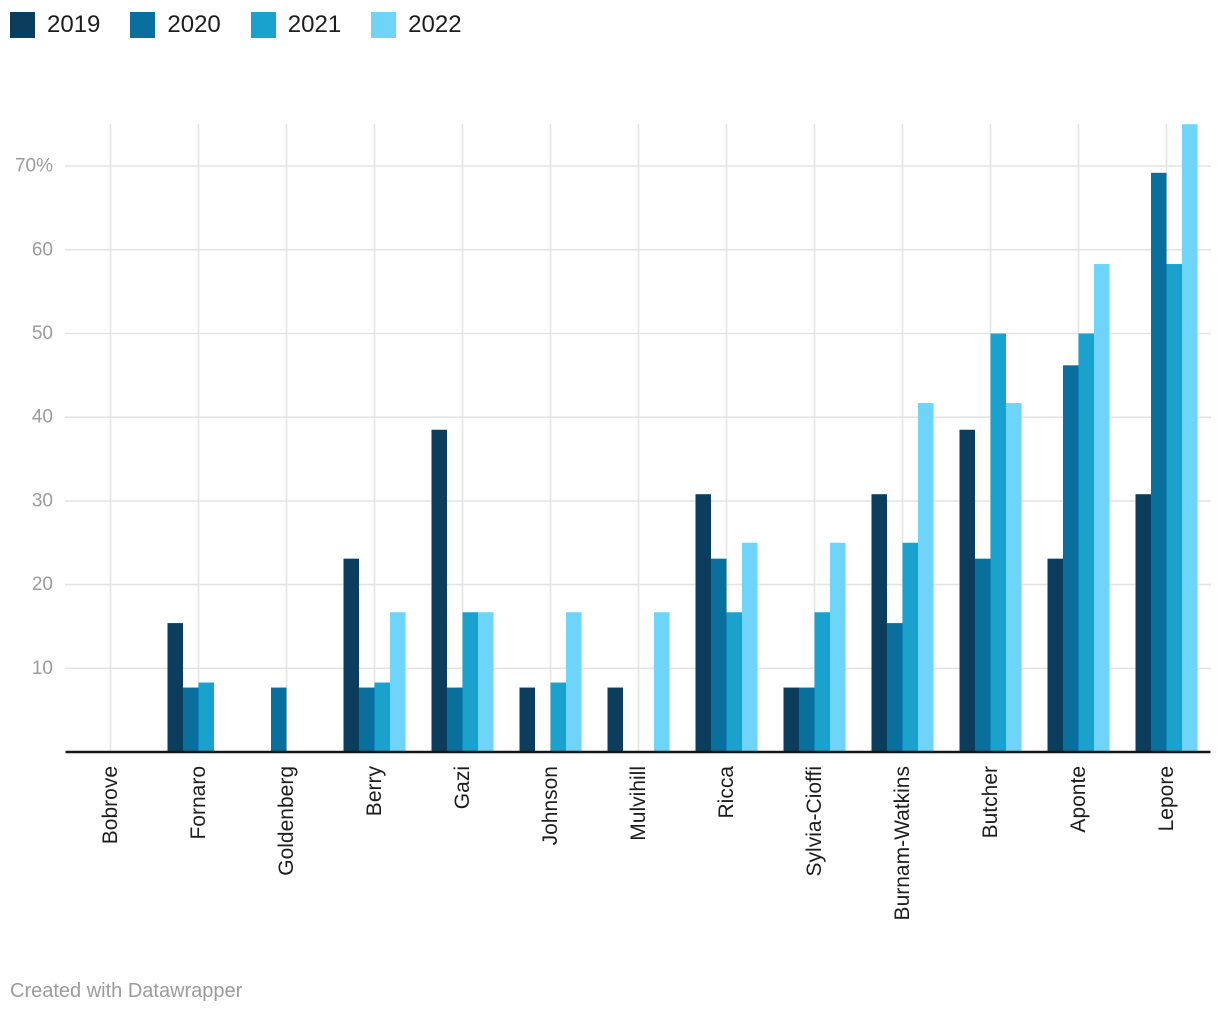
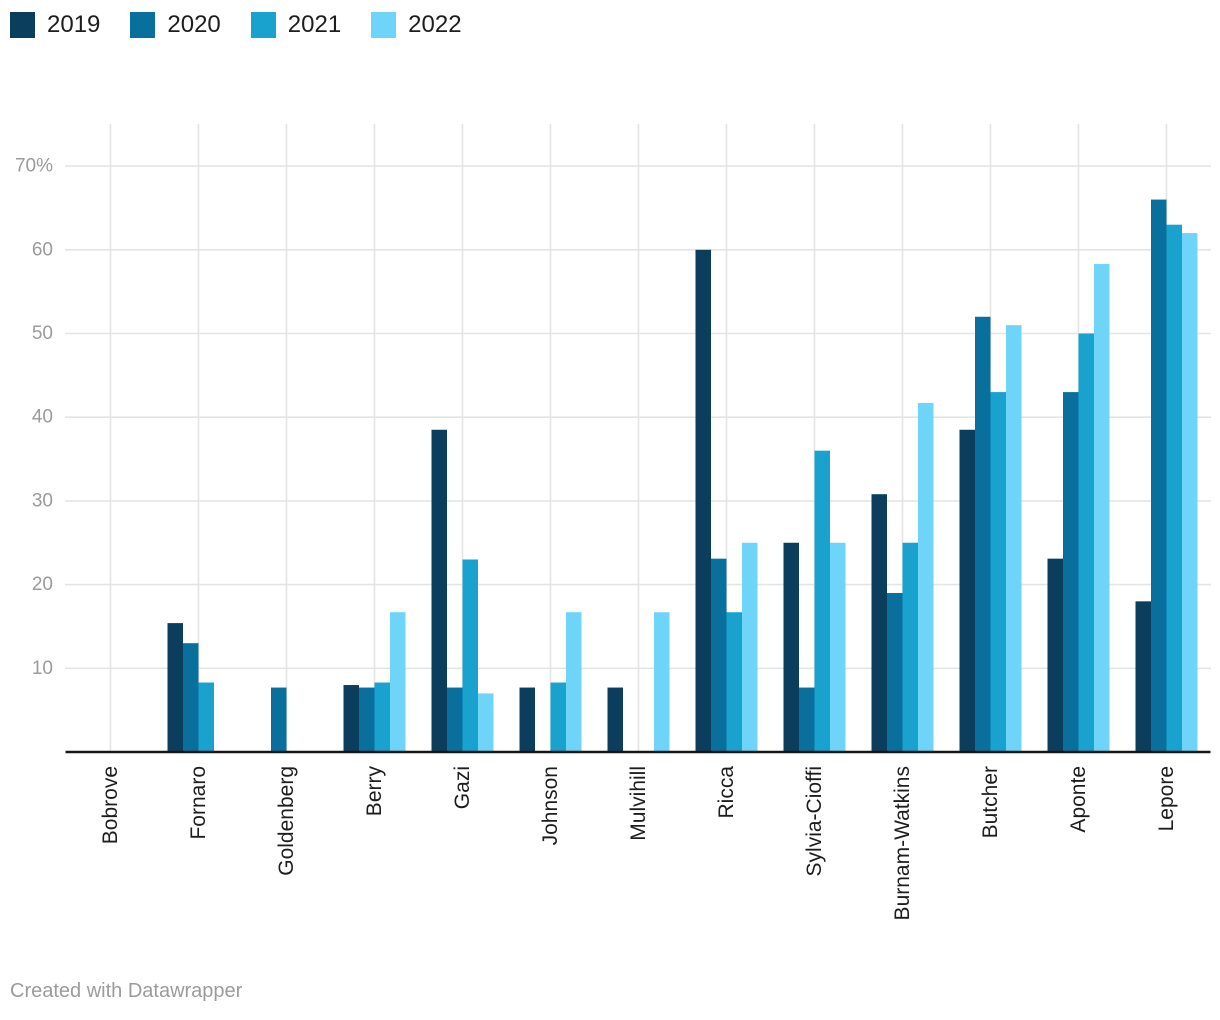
2020/Fornaro: 8% -> 13%
2019/Berry: 23% -> 8%
2021/Gazi: 17% -> 23%
2022/Gazi: 17% -> 7%
2019/Ricca: 31% -> 60%
2019/Sylvia-Cioffi: 8% -> 25%
2021/Sylvia-Cioffi: 17% -> 36%
2020/Burnam-Watkins: 15% -> 19%
2020/Butcher: 23% -> 52%
2021/Butcher: 50% -> 43%
2022/Butcher: 42% -> 51%
2020/Aponte: 46% -> 43%
2019/Lepore: 31% -> 18%
2020/Lepore: 69% -> 66%
2021/Lepore: 58% -> 63%
2022/Lepore: 75% -> 62%
